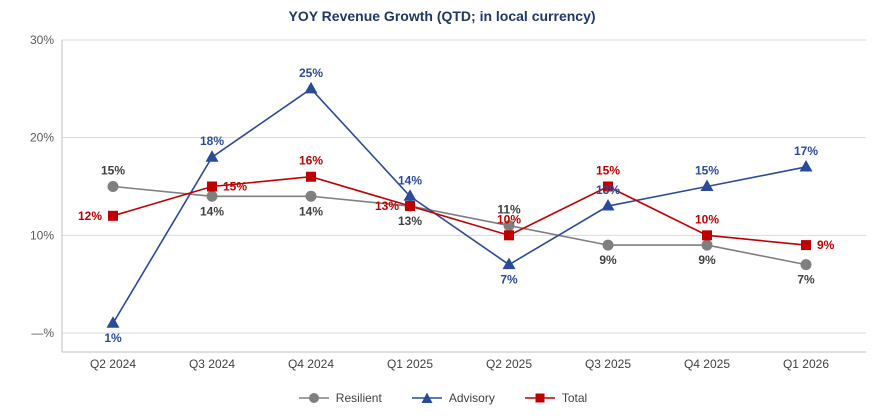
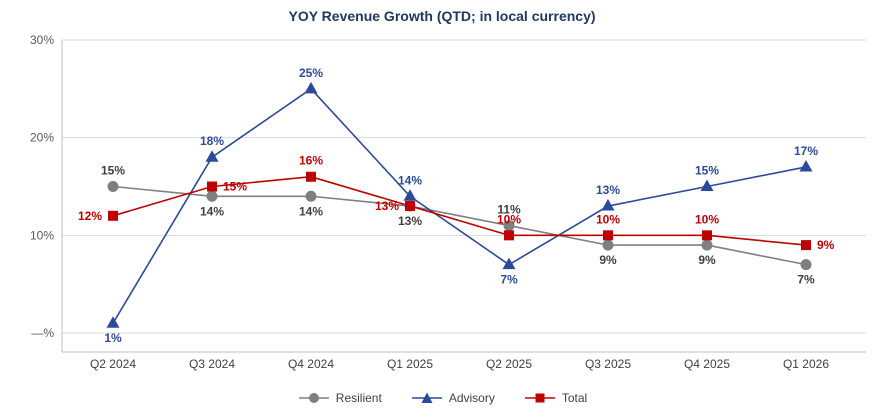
Total/Q3 2025: 15% -> 10%
